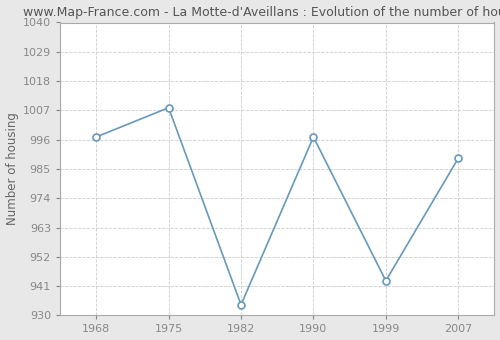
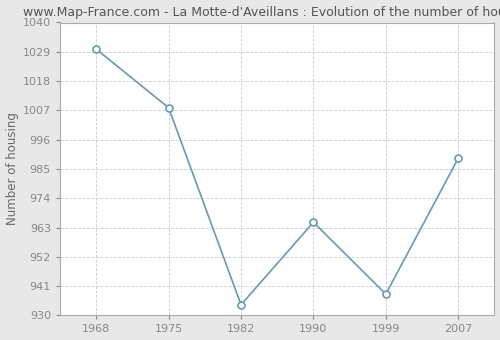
1968: 997 -> 1030
1990: 997 -> 965
1999: 943 -> 938
